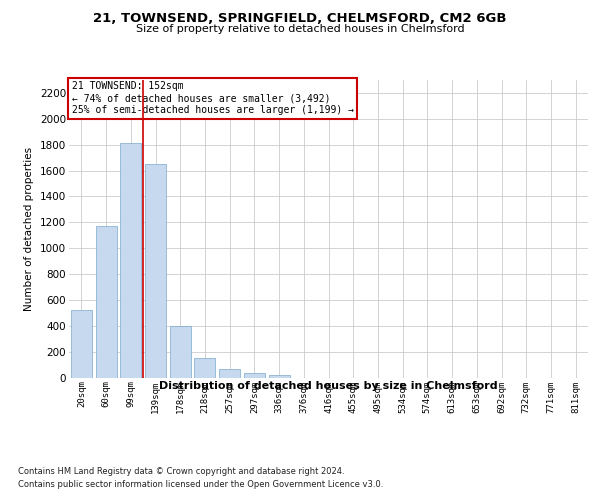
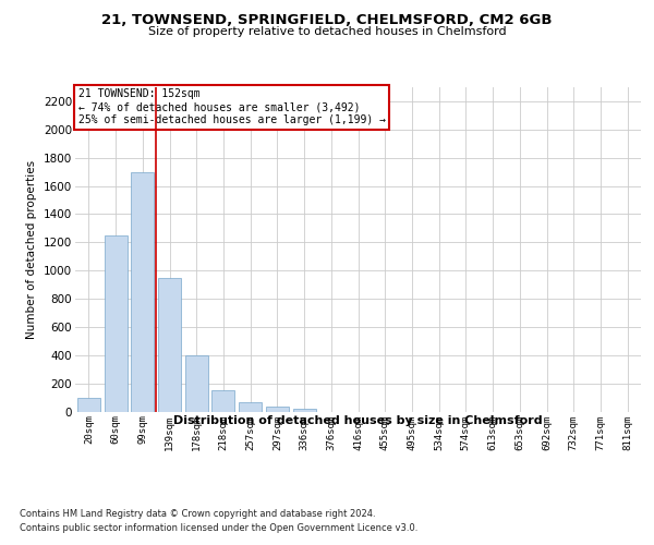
20sqm: 520 -> 100
60sqm: 1170 -> 1250
99sqm: 1810 -> 1700
139sqm: 1650 -> 950
